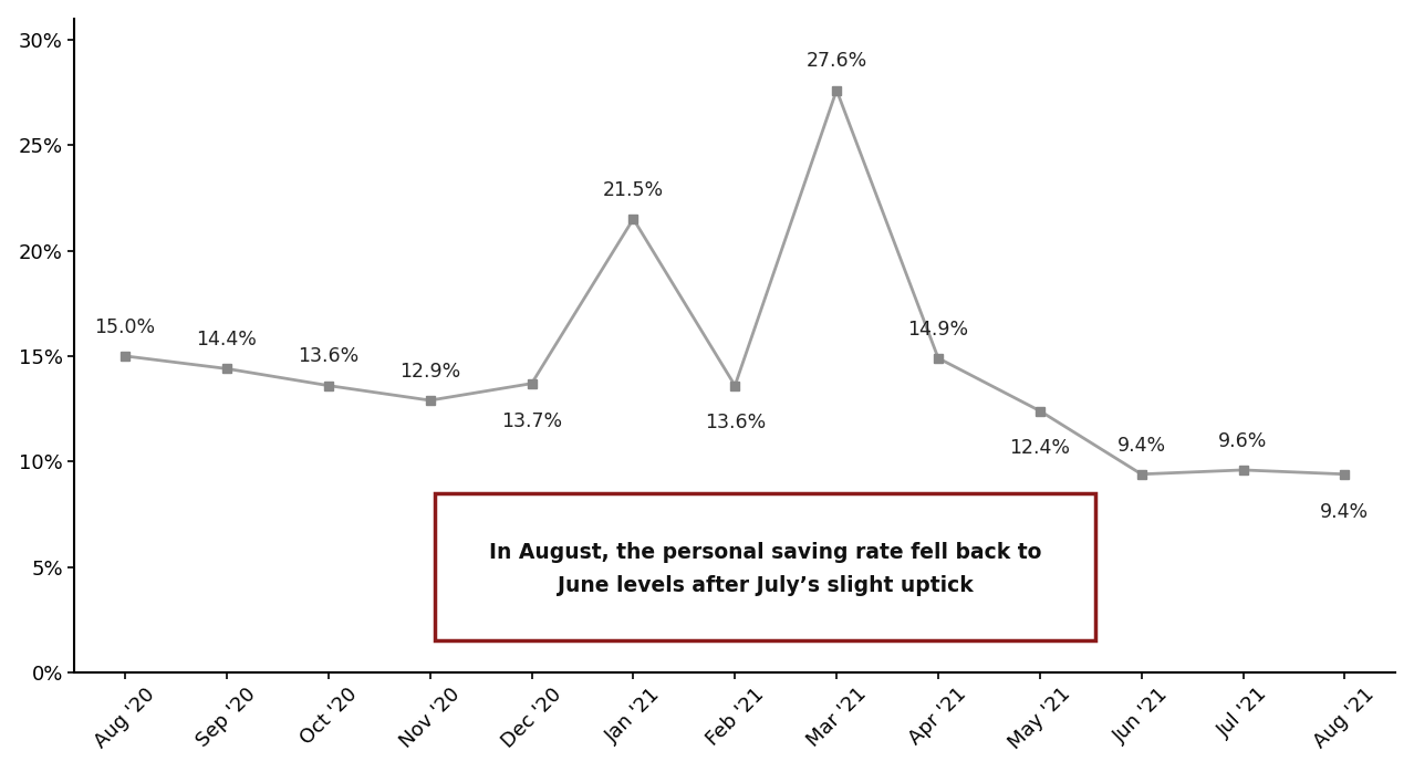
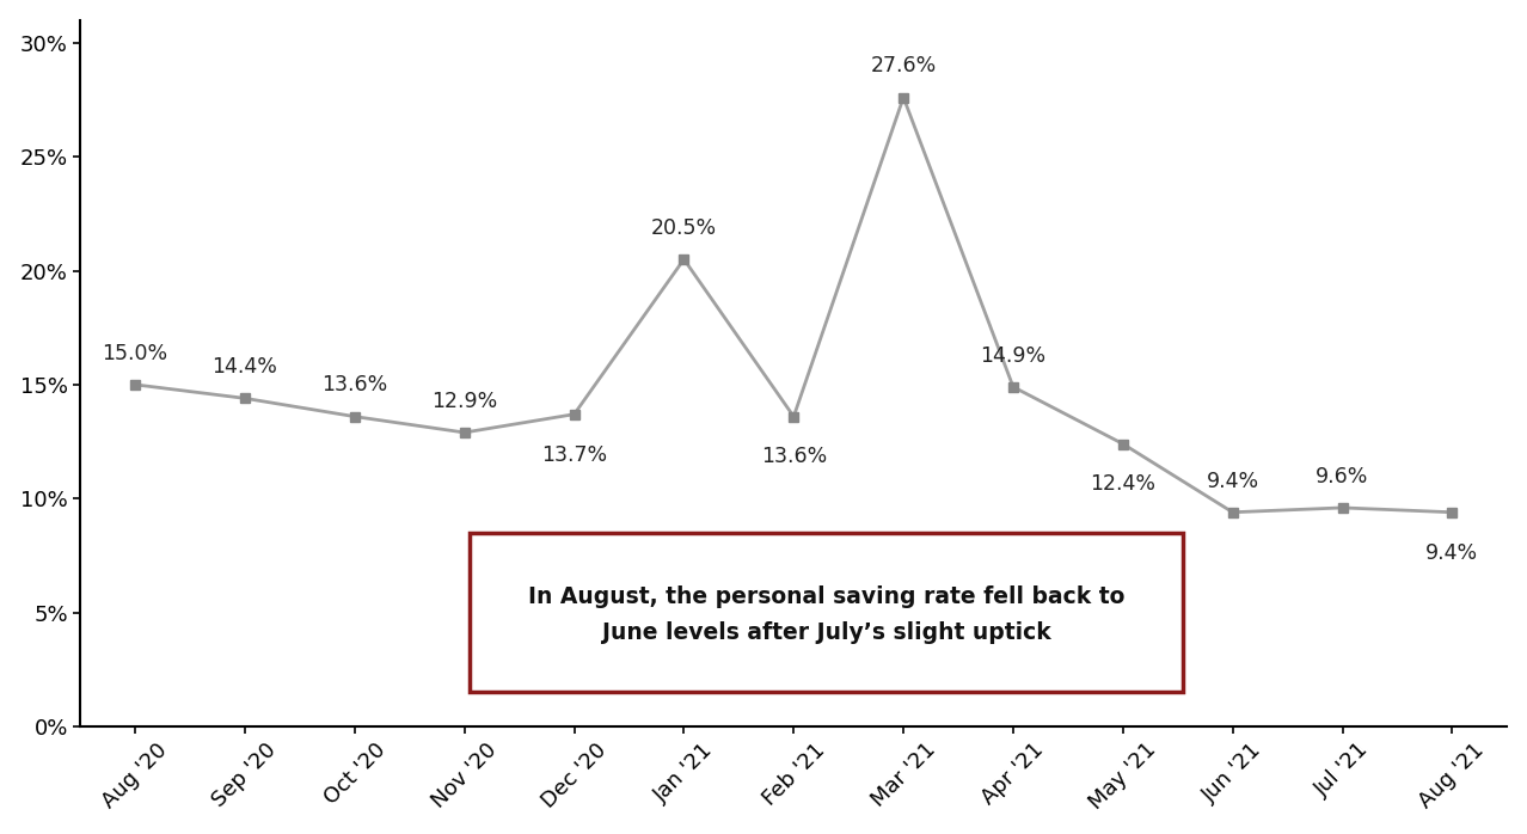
Jan '21: 21.5% -> 20.5%
